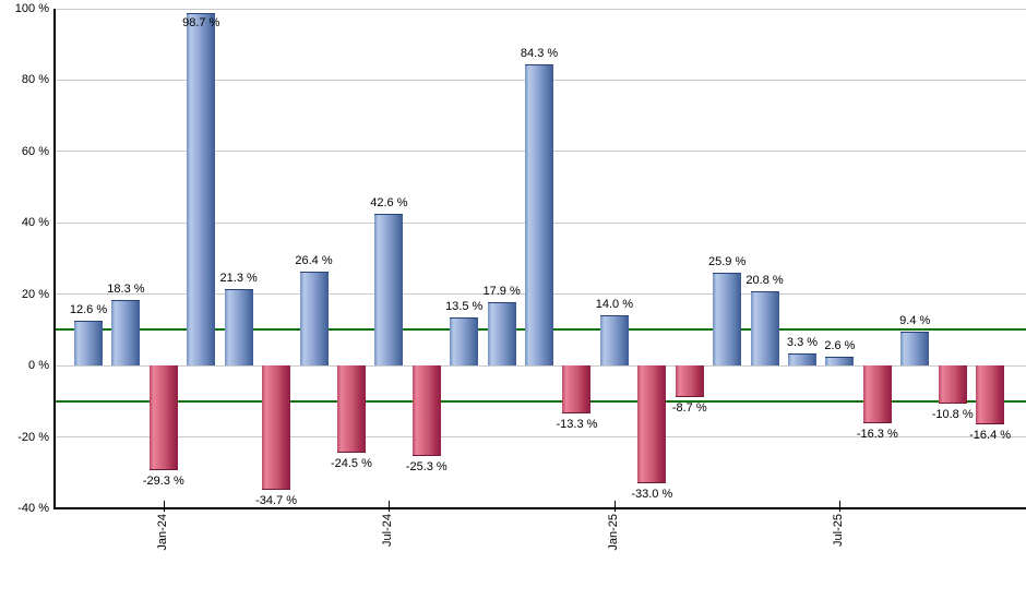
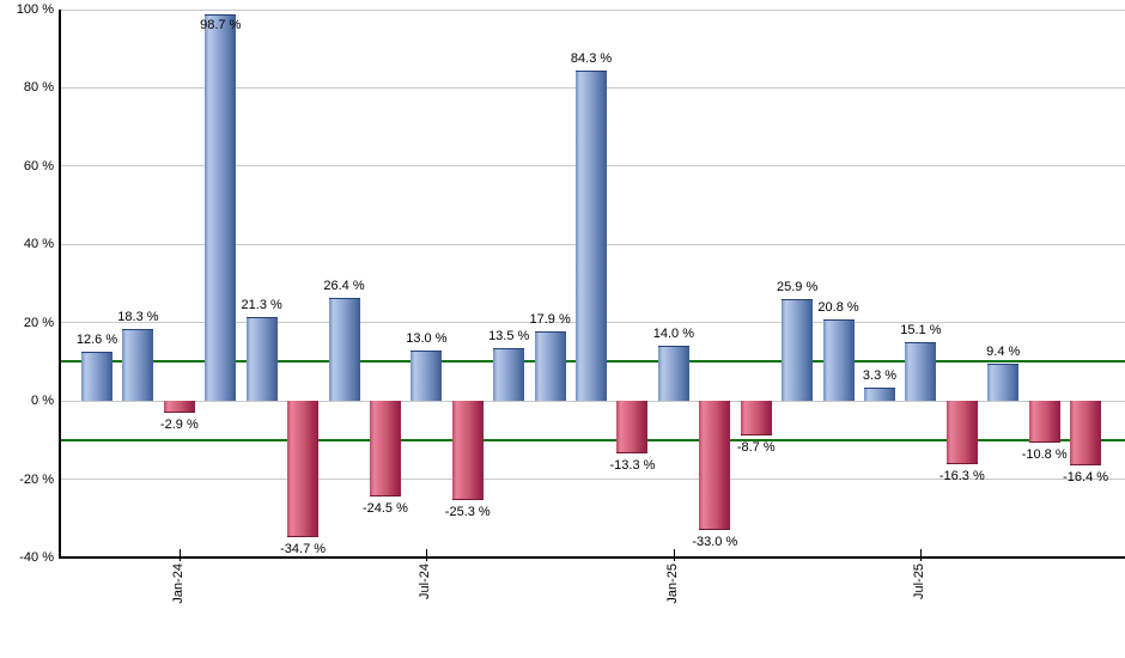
Jan-24: -29.3 -> -2.9
Jul-24: 42.6 -> 13.0
Jul-25: 2.6 -> 15.1
